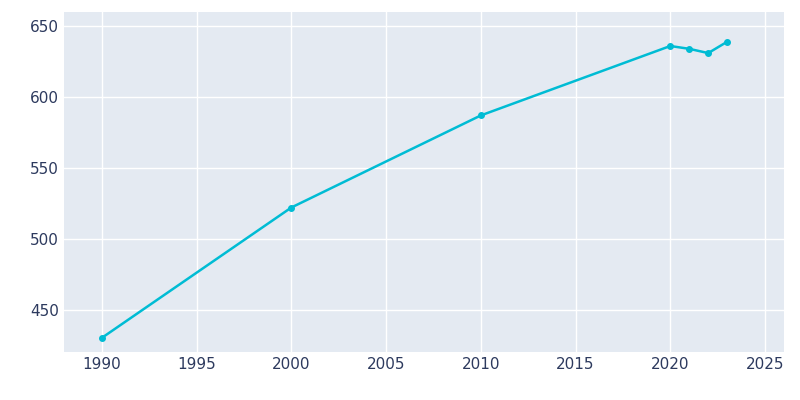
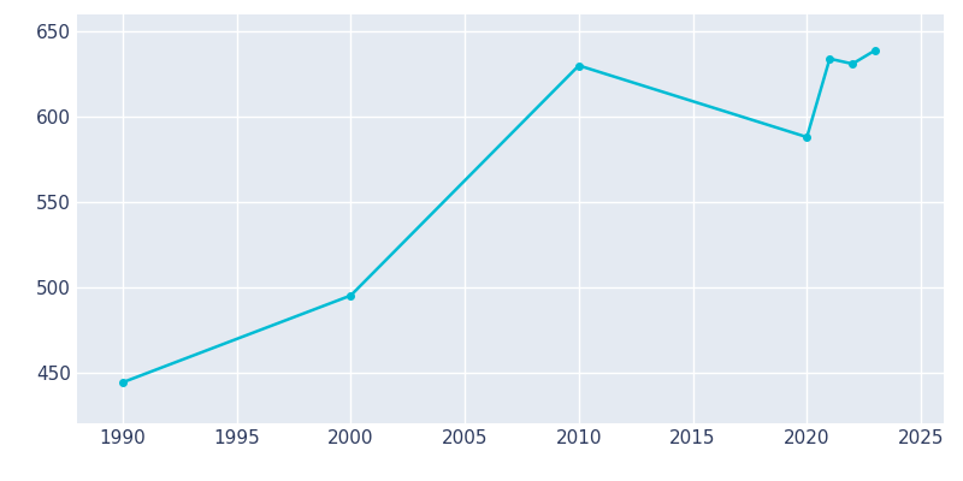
1990: 430 -> 444
2000: 522 -> 495
2010: 587 -> 630
2020: 636 -> 588
